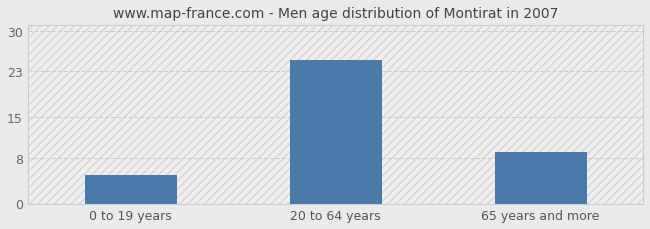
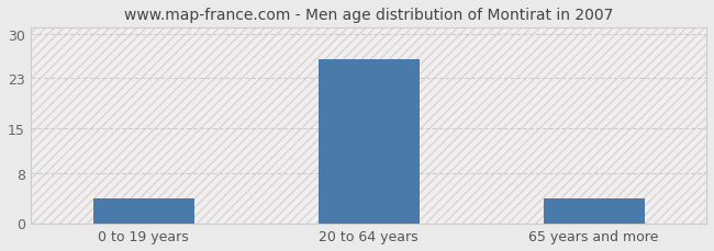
0 to 19 years: 5 -> 4
20 to 64 years: 25 -> 26
65 years and more: 9 -> 4
